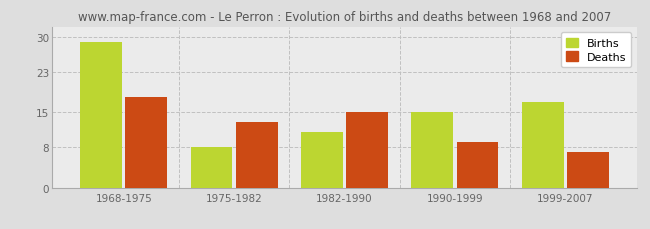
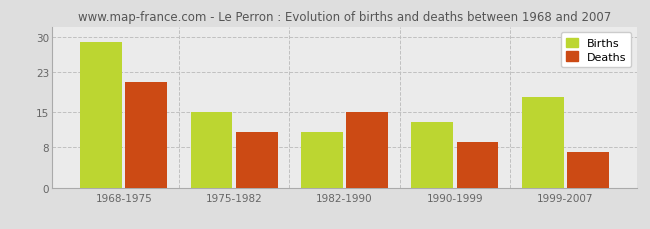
Deaths/1968-1975: 18 -> 21
Births/1975-1982: 8 -> 15
Deaths/1975-1982: 13 -> 11
Births/1990-1999: 15 -> 13
Births/1999-2007: 17 -> 18
